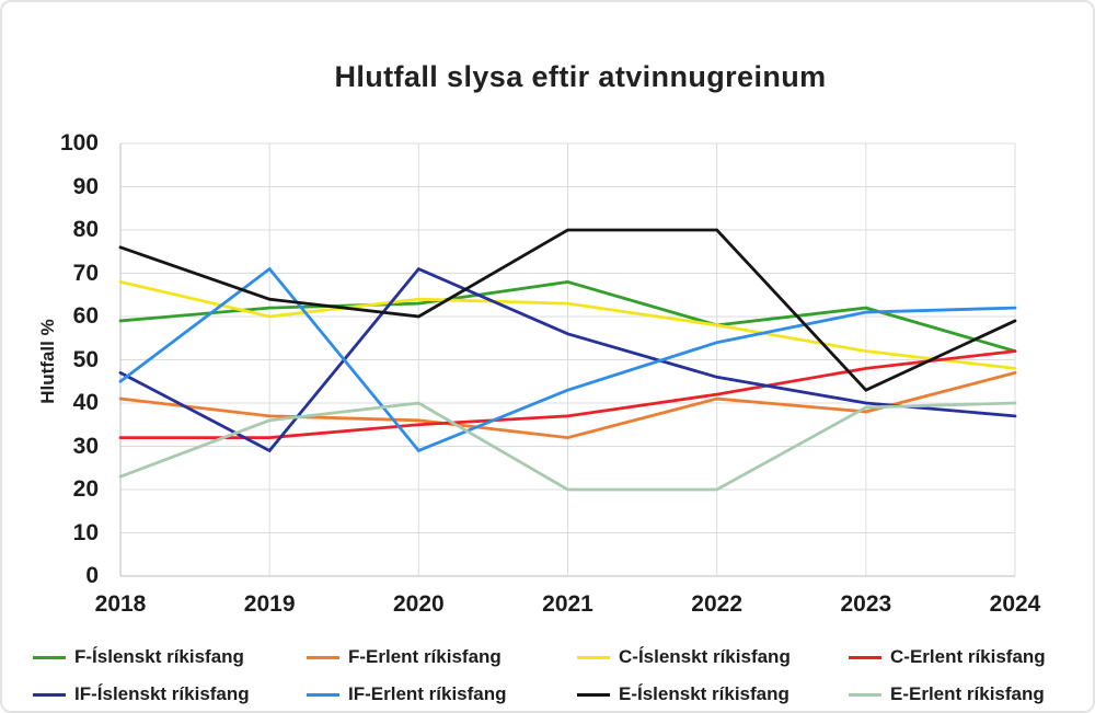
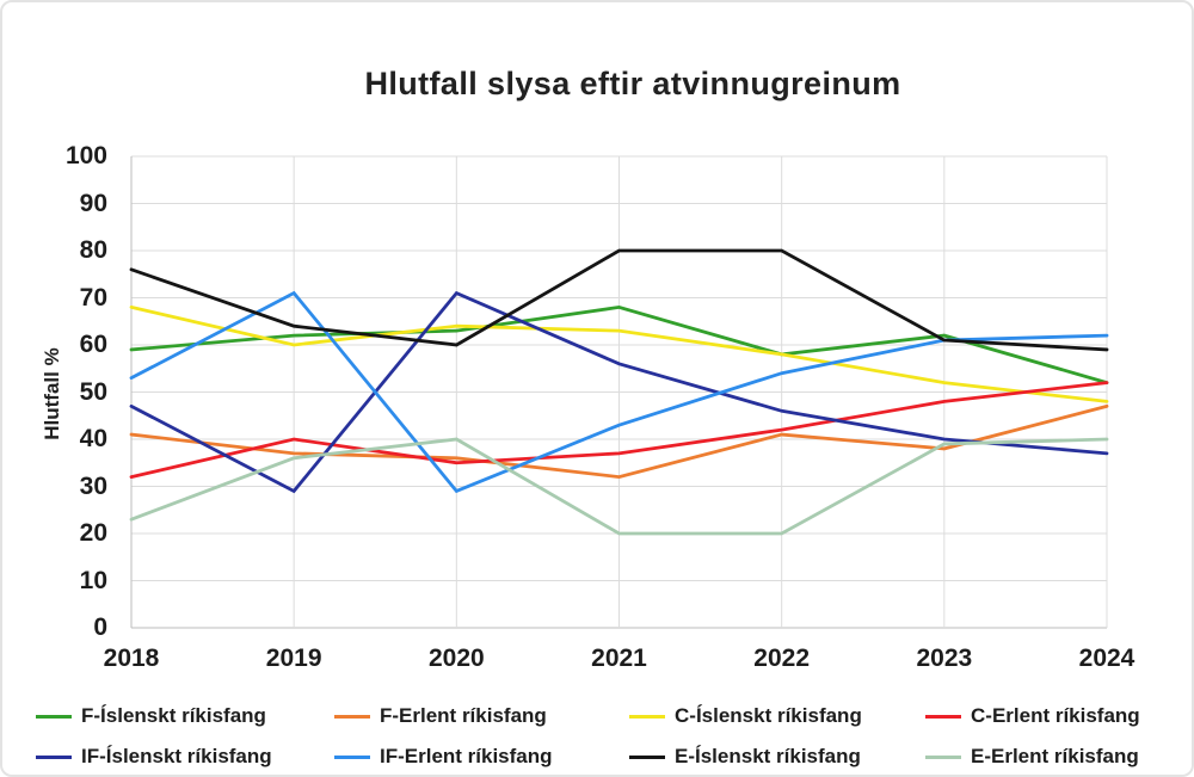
IF-Erlent ríkisfang/2018: 45 -> 53
C-Erlent ríkisfang/2019: 32 -> 40
E-Íslenskt ríkisfang/2023: 43 -> 61
